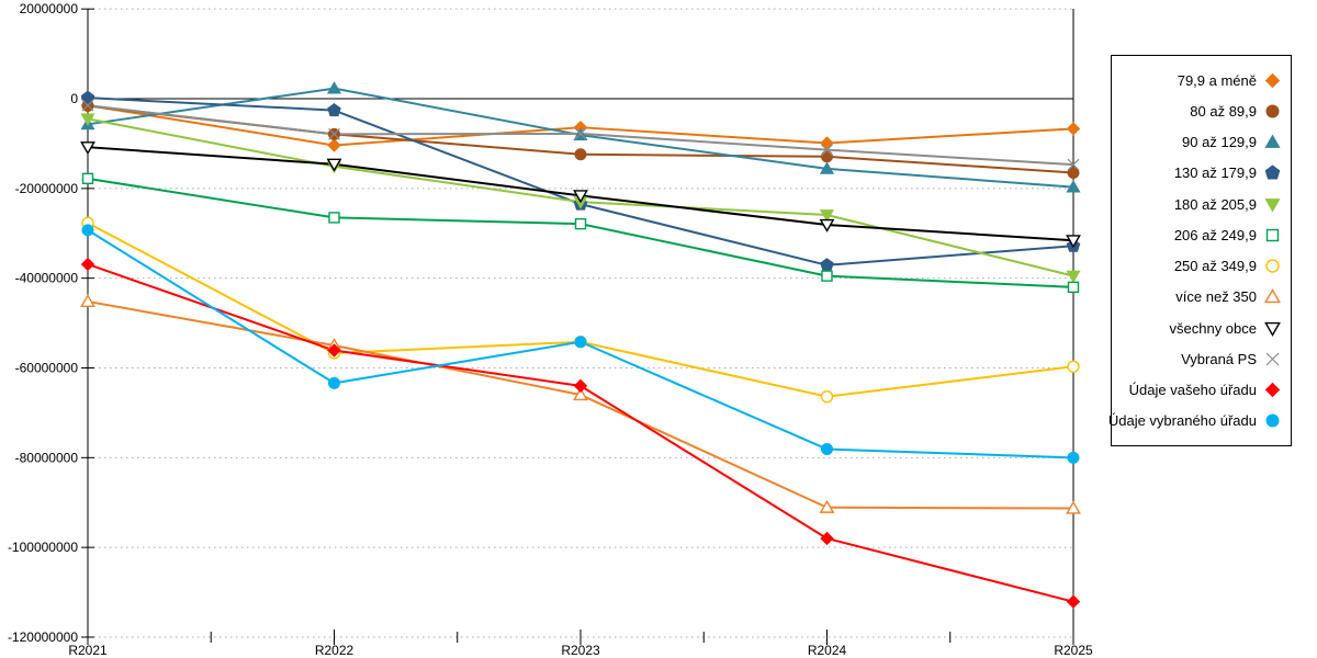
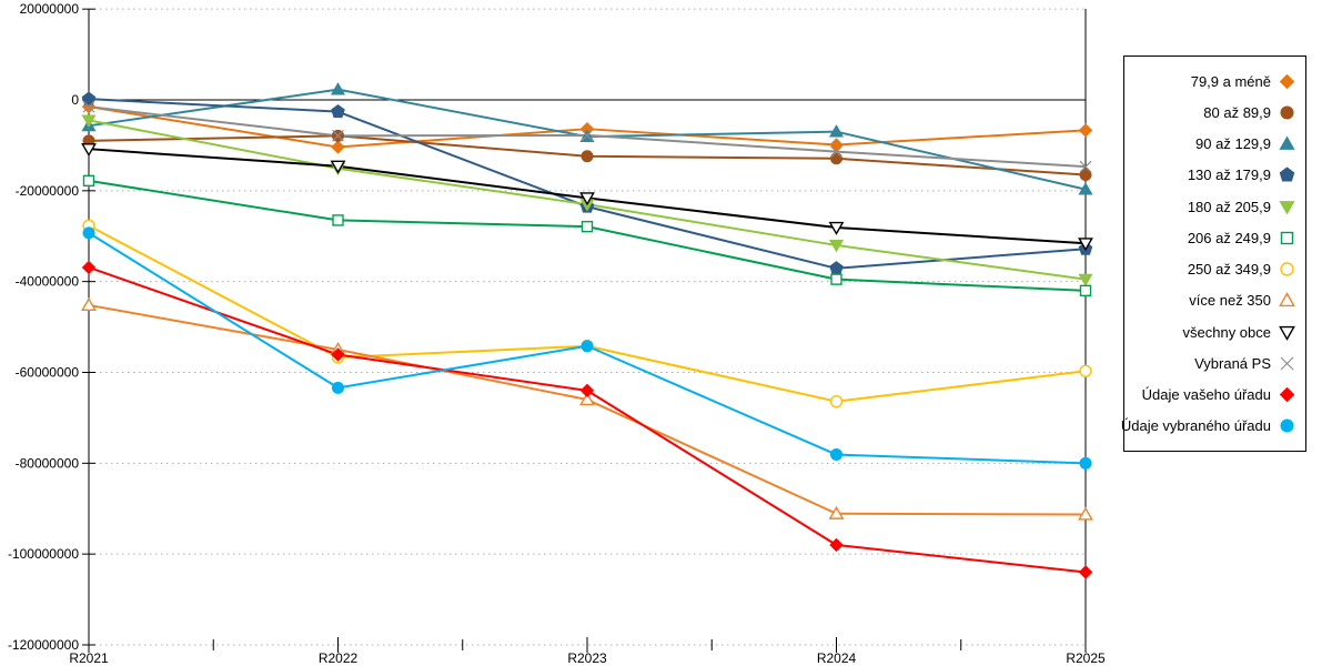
80 až 89,9/R2021: -2000000 -> -9000000
90 až 129,9/R2024: -16000000 -> -7000000
180 až 205,9/R2024: -26000000 -> -32000000
Údaje vašeho úřadu/R2025: -112000000 -> -104000000
